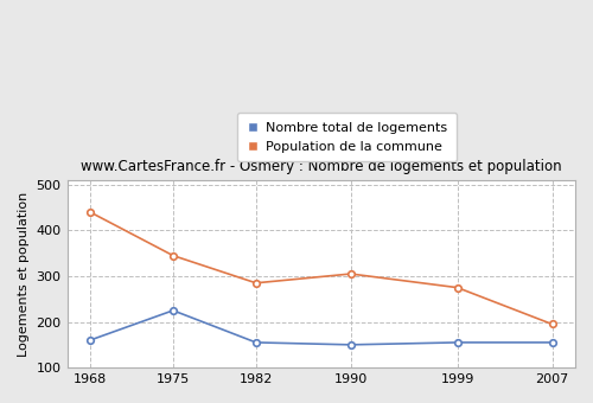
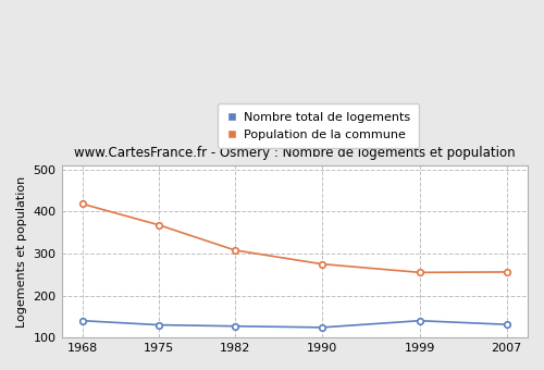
Nombre total de logements/1968: 160 -> 140
Population de la commune/1968: 440 -> 418
Nombre total de logements/1975: 225 -> 130
Population de la commune/1975: 345 -> 368
Nombre total de logements/1982: 155 -> 127
Population de la commune/1982: 285 -> 308
Nombre total de logements/1990: 150 -> 124
Population de la commune/1990: 305 -> 275
Nombre total de logements/1999: 155 -> 140
Population de la commune/1999: 275 -> 255
Nombre total de logements/2007: 155 -> 131
Population de la commune/2007: 195 -> 256
